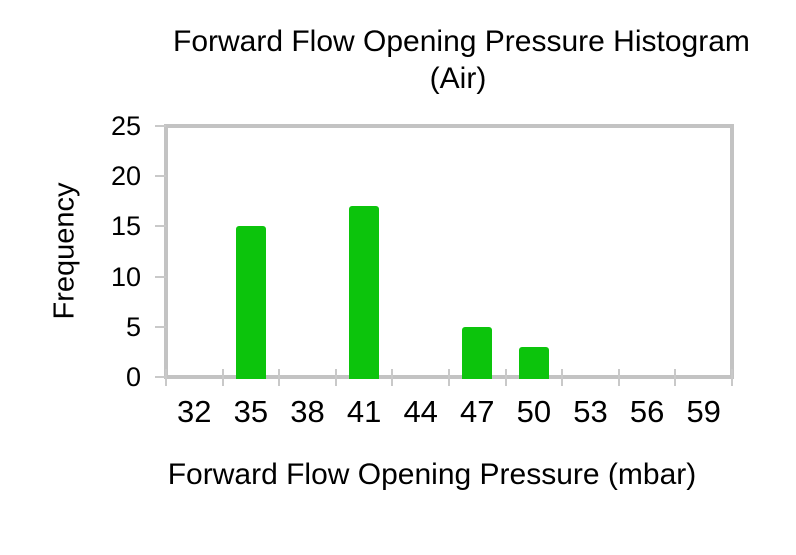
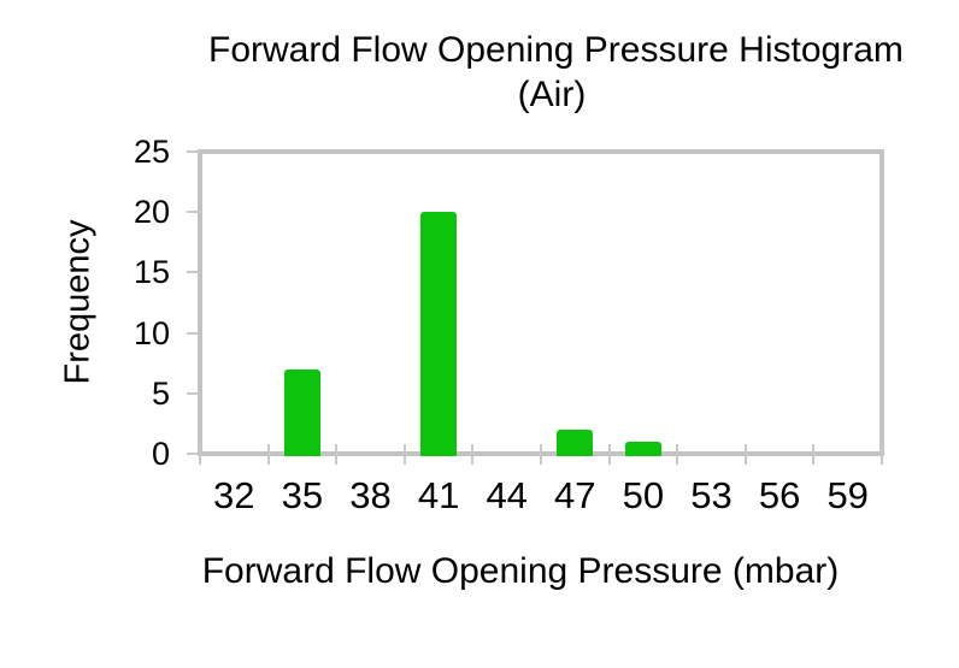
35: 15 -> 7
41: 17 -> 20
47: 5 -> 2
50: 3 -> 1
